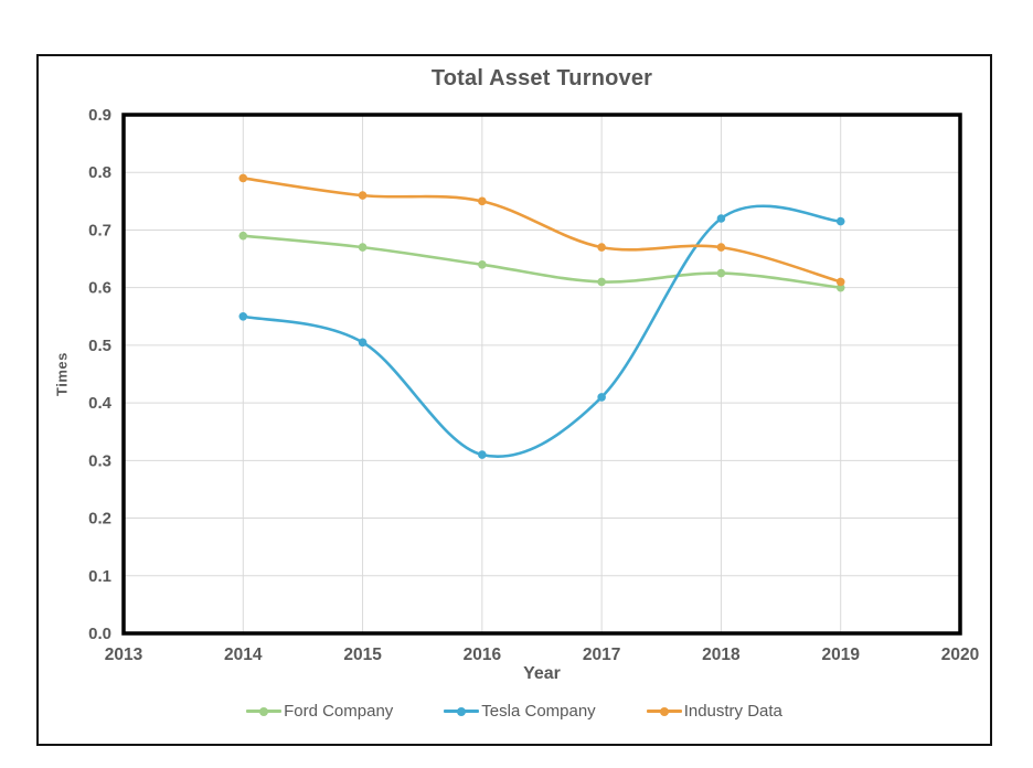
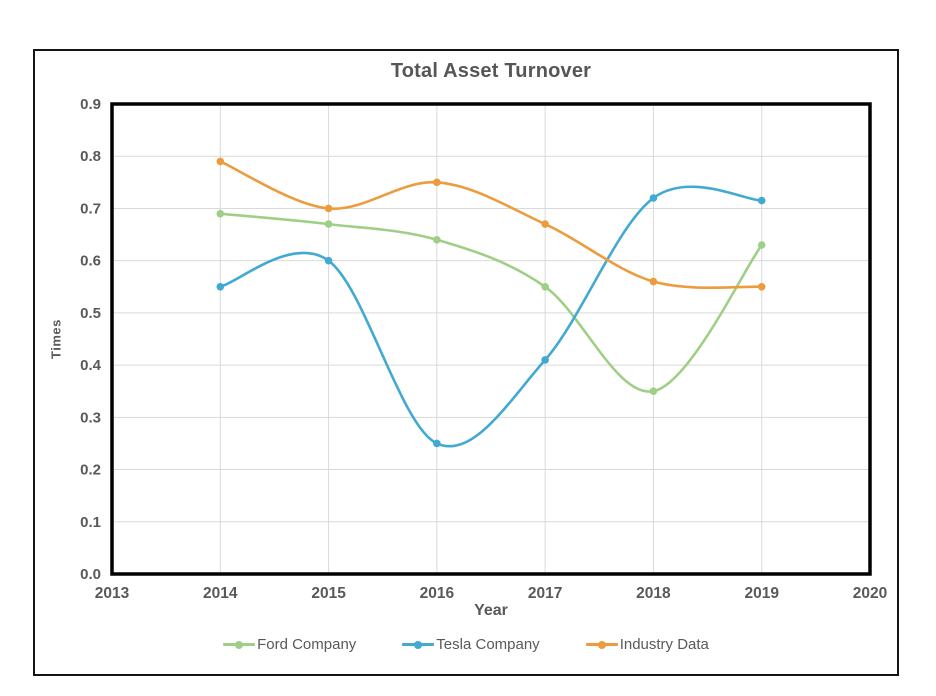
Tesla Company/2015: 0.51 -> 0.60
Industry Data/2015: 0.76 -> 0.70
Tesla Company/2016: 0.31 -> 0.25
Ford Company/2017: 0.61 -> 0.55
Ford Company/2018: 0.62 -> 0.35
Industry Data/2018: 0.67 -> 0.56
Ford Company/2019: 0.60 -> 0.63
Industry Data/2019: 0.61 -> 0.55
